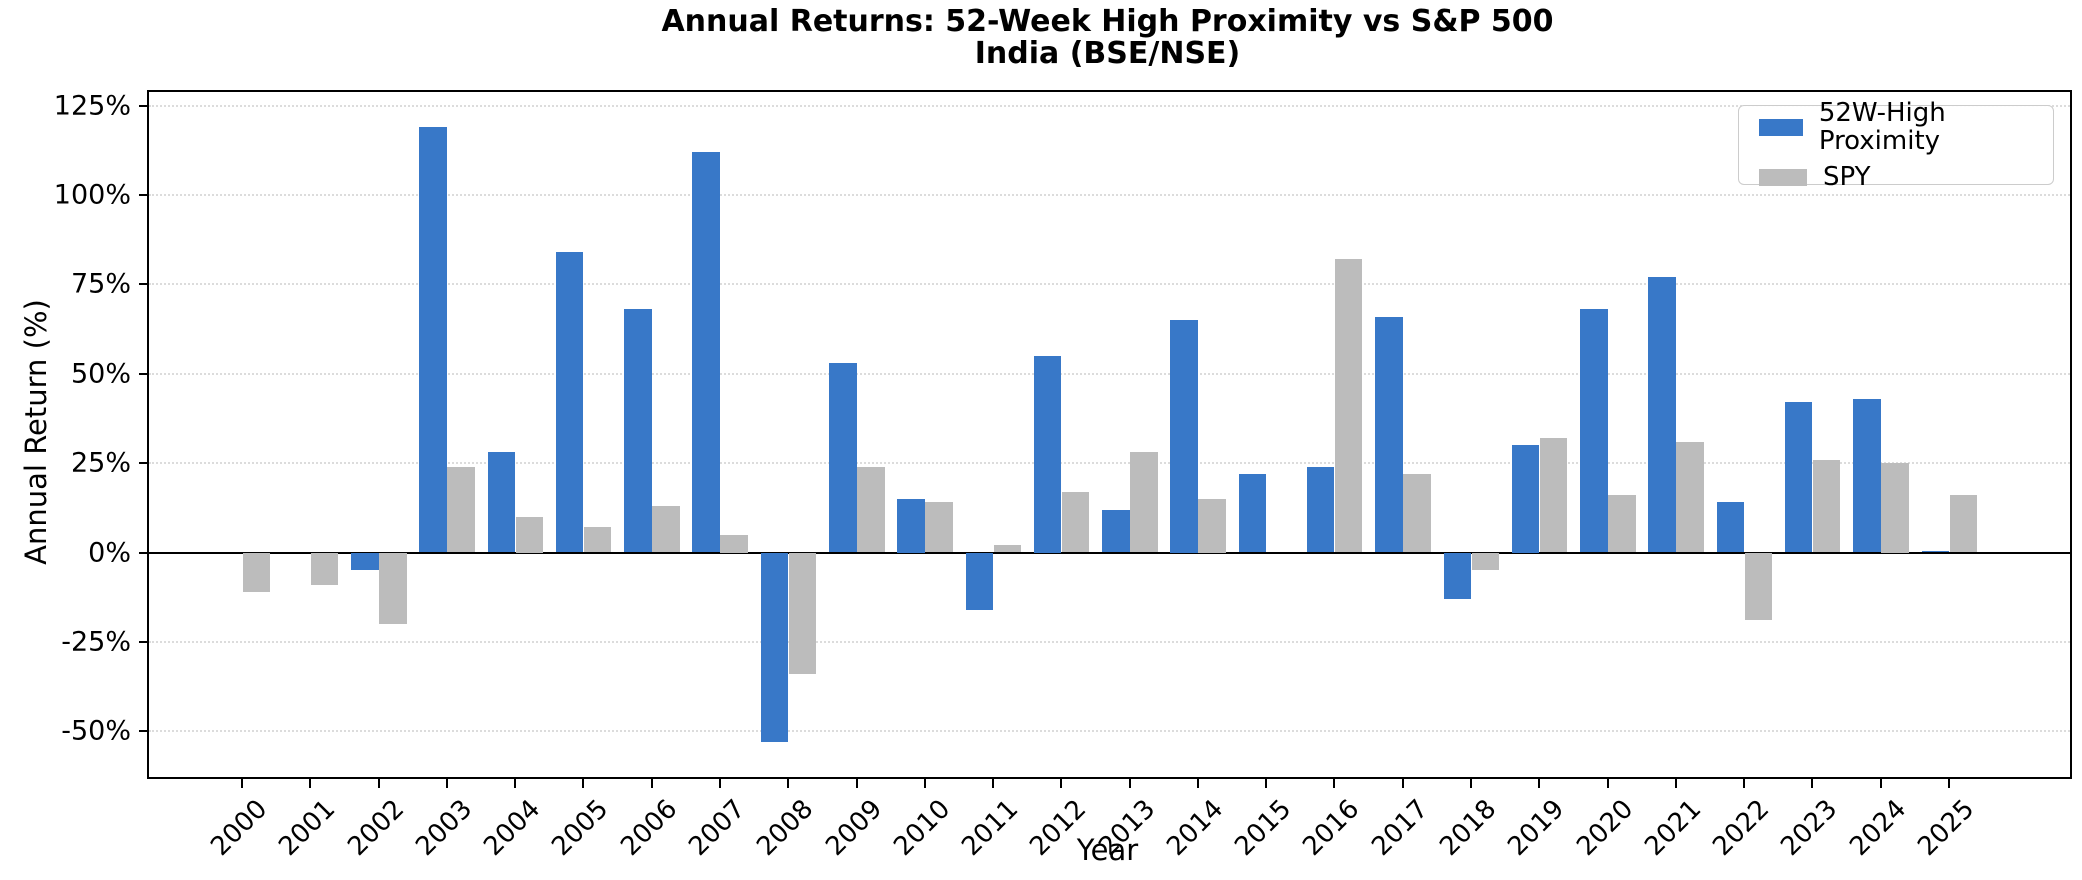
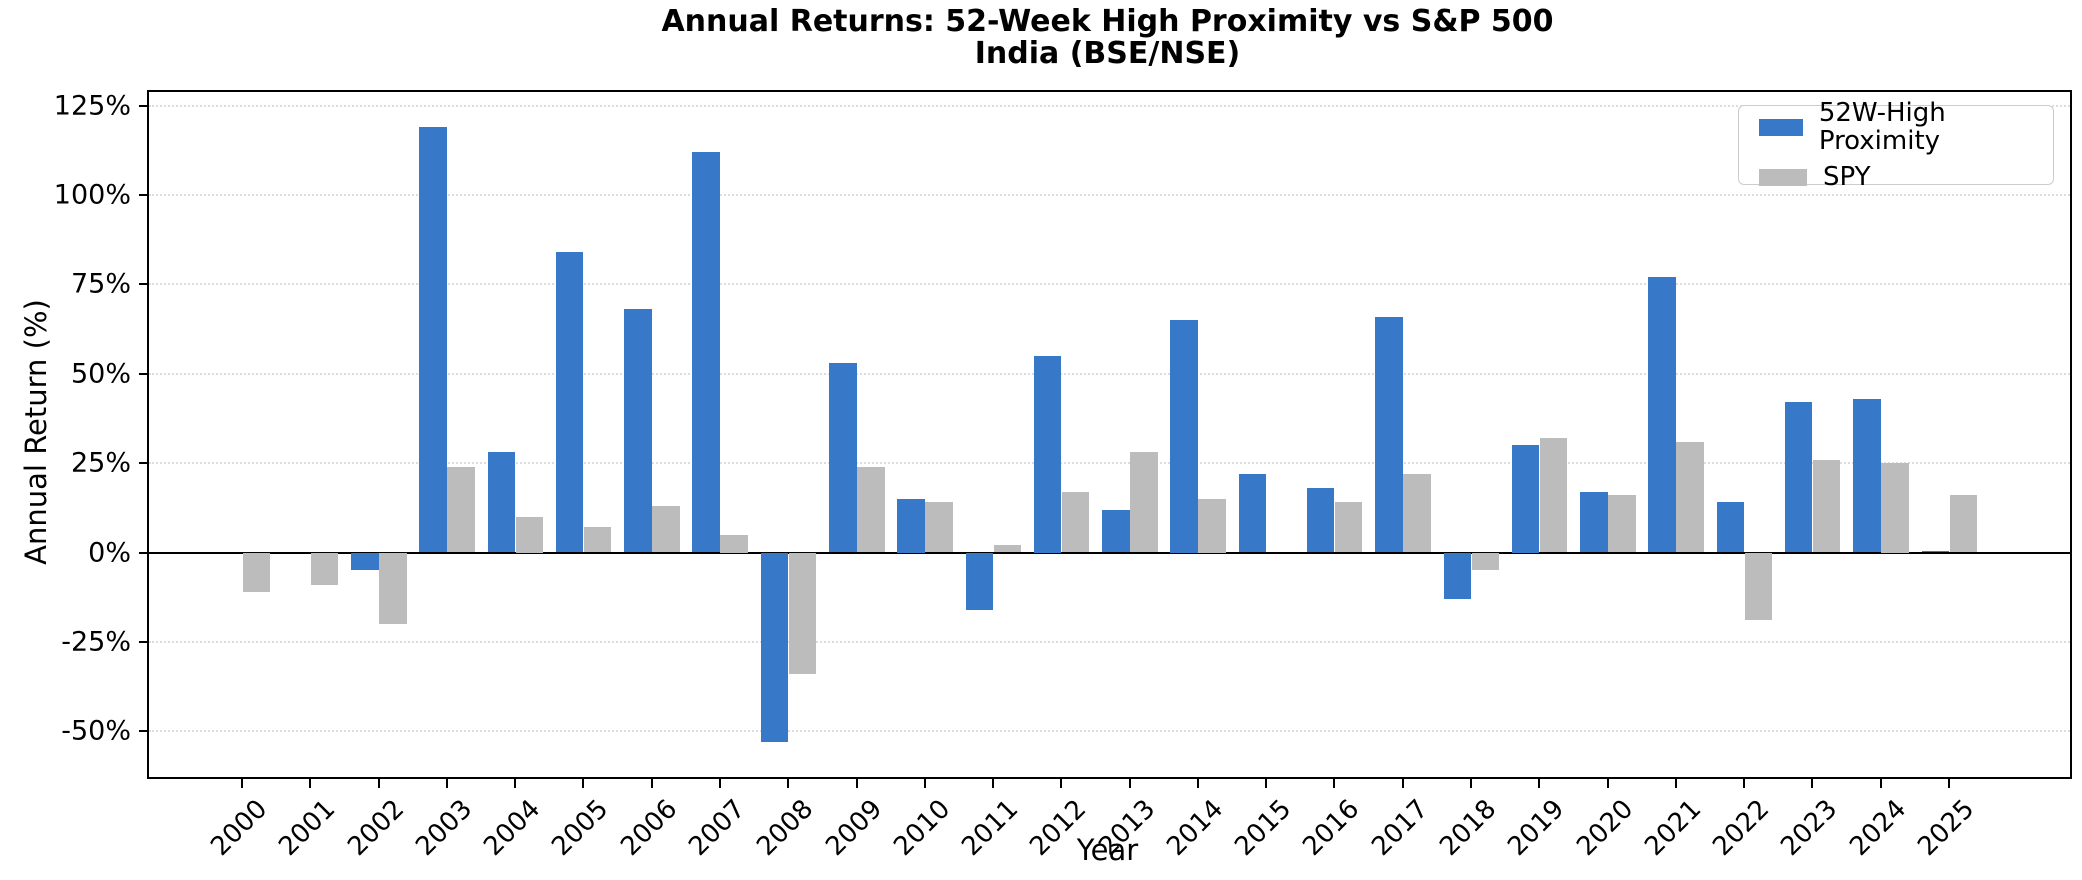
52W-High Proximity/2016: 24% -> 18%
SPY/2016: 82% -> 14%
52W-High Proximity/2020: 68% -> 17%
